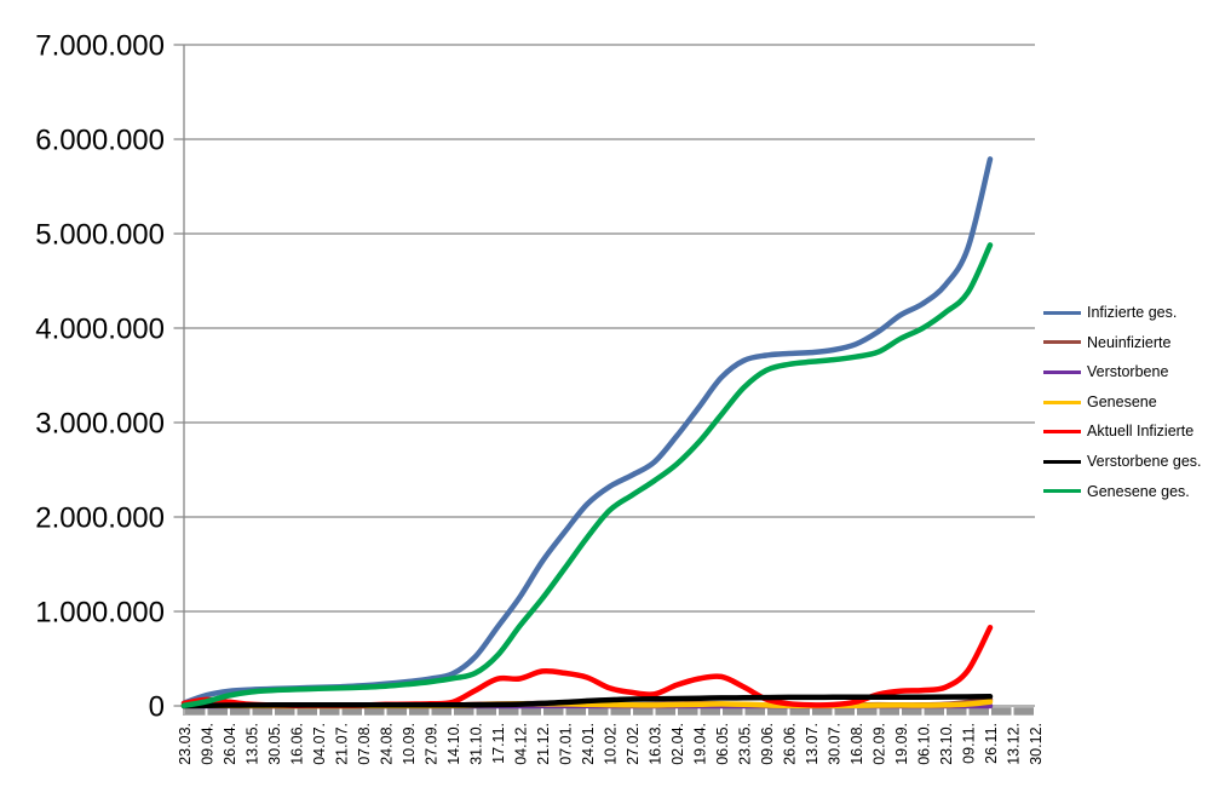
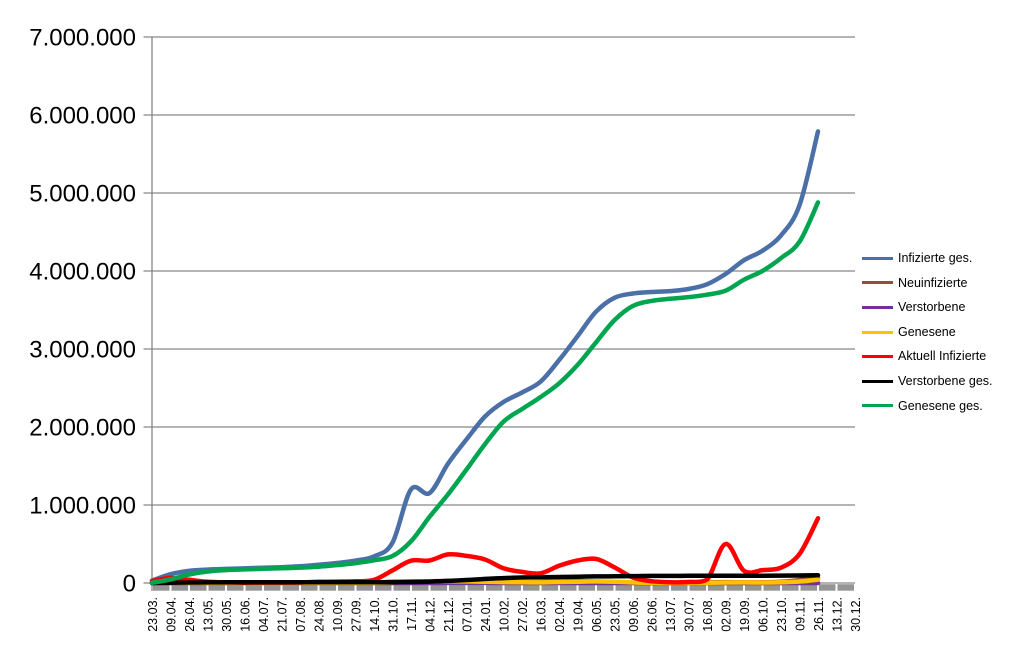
Infizierte ges./17.11.: 800000 -> 1200000
Aktuell Infizierte/02.09.: 100000 -> 500000
